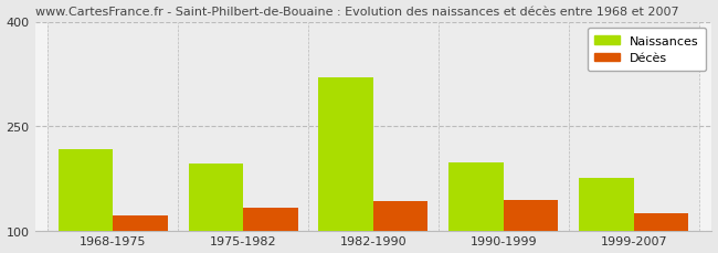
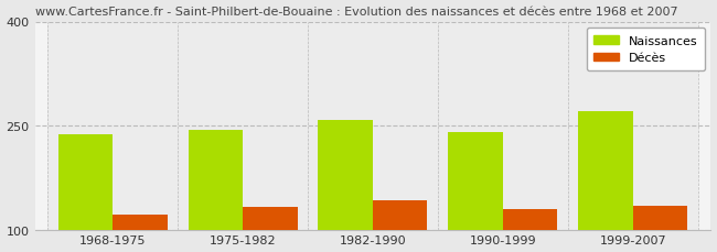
Naissances/1968-1975: 216 -> 238
Naissances/1975-1982: 196 -> 244
Naissances/1982-1990: 320 -> 258
Naissances/1990-1999: 198 -> 240
Décès/1990-1999: 144 -> 130
Naissances/1999-2007: 176 -> 270
Décès/1999-2007: 124 -> 135
